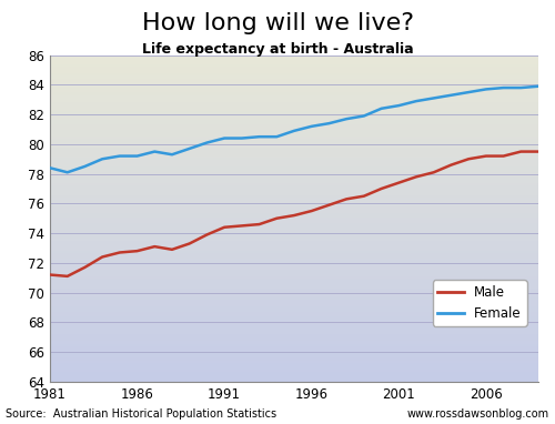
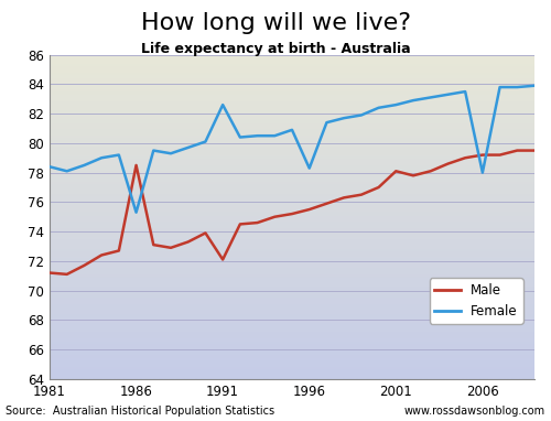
Male/1986: 72.8 -> 78.5
Female/1986: 79.2 -> 75.3
Male/1991: 74.4 -> 72.1
Female/1991: 80.4 -> 82.6
Female/1996: 81.2 -> 78.3
Male/2001: 77.4 -> 78.1
Female/2006: 83.7 -> 78.0
